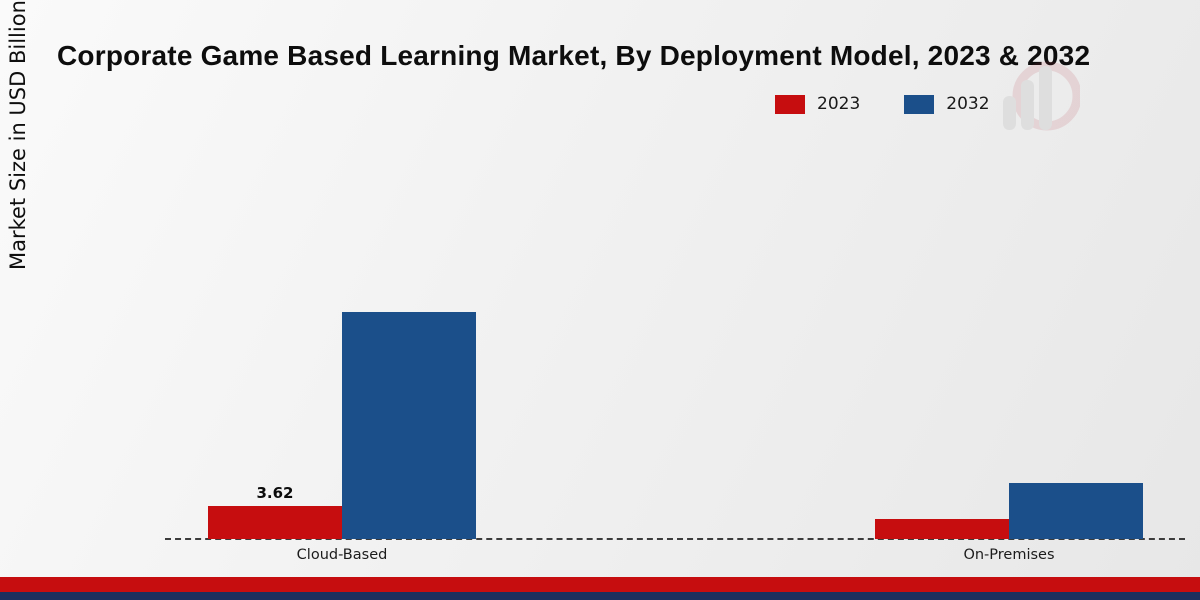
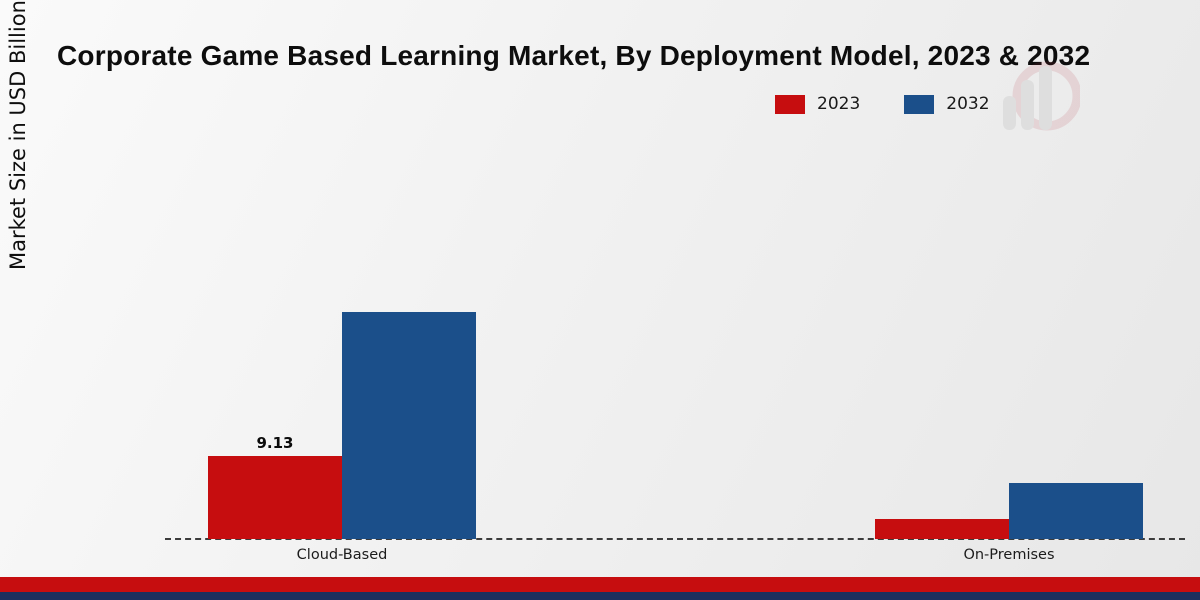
2023/Cloud-Based: 3.62 -> 9.13
